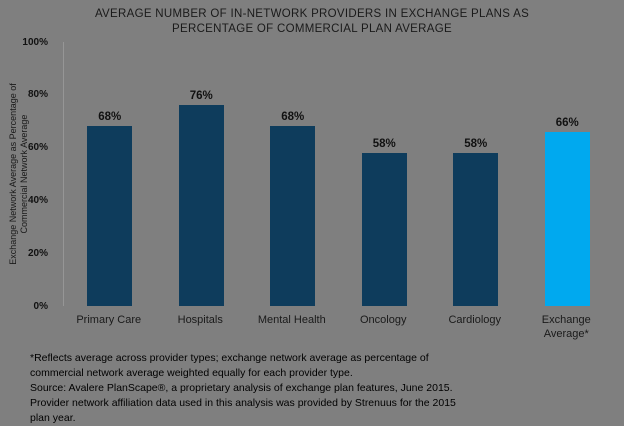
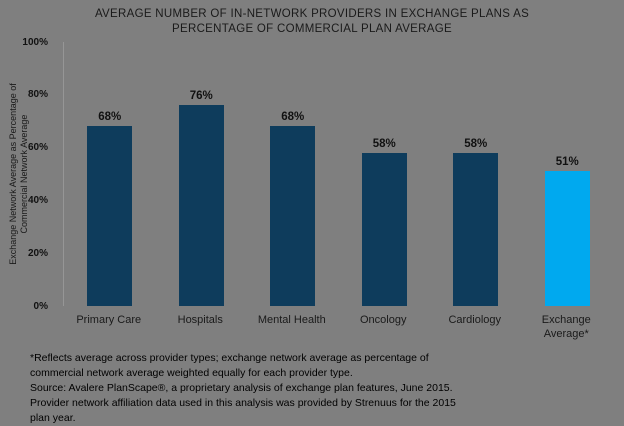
Exchange Average*: 66% -> 51%
